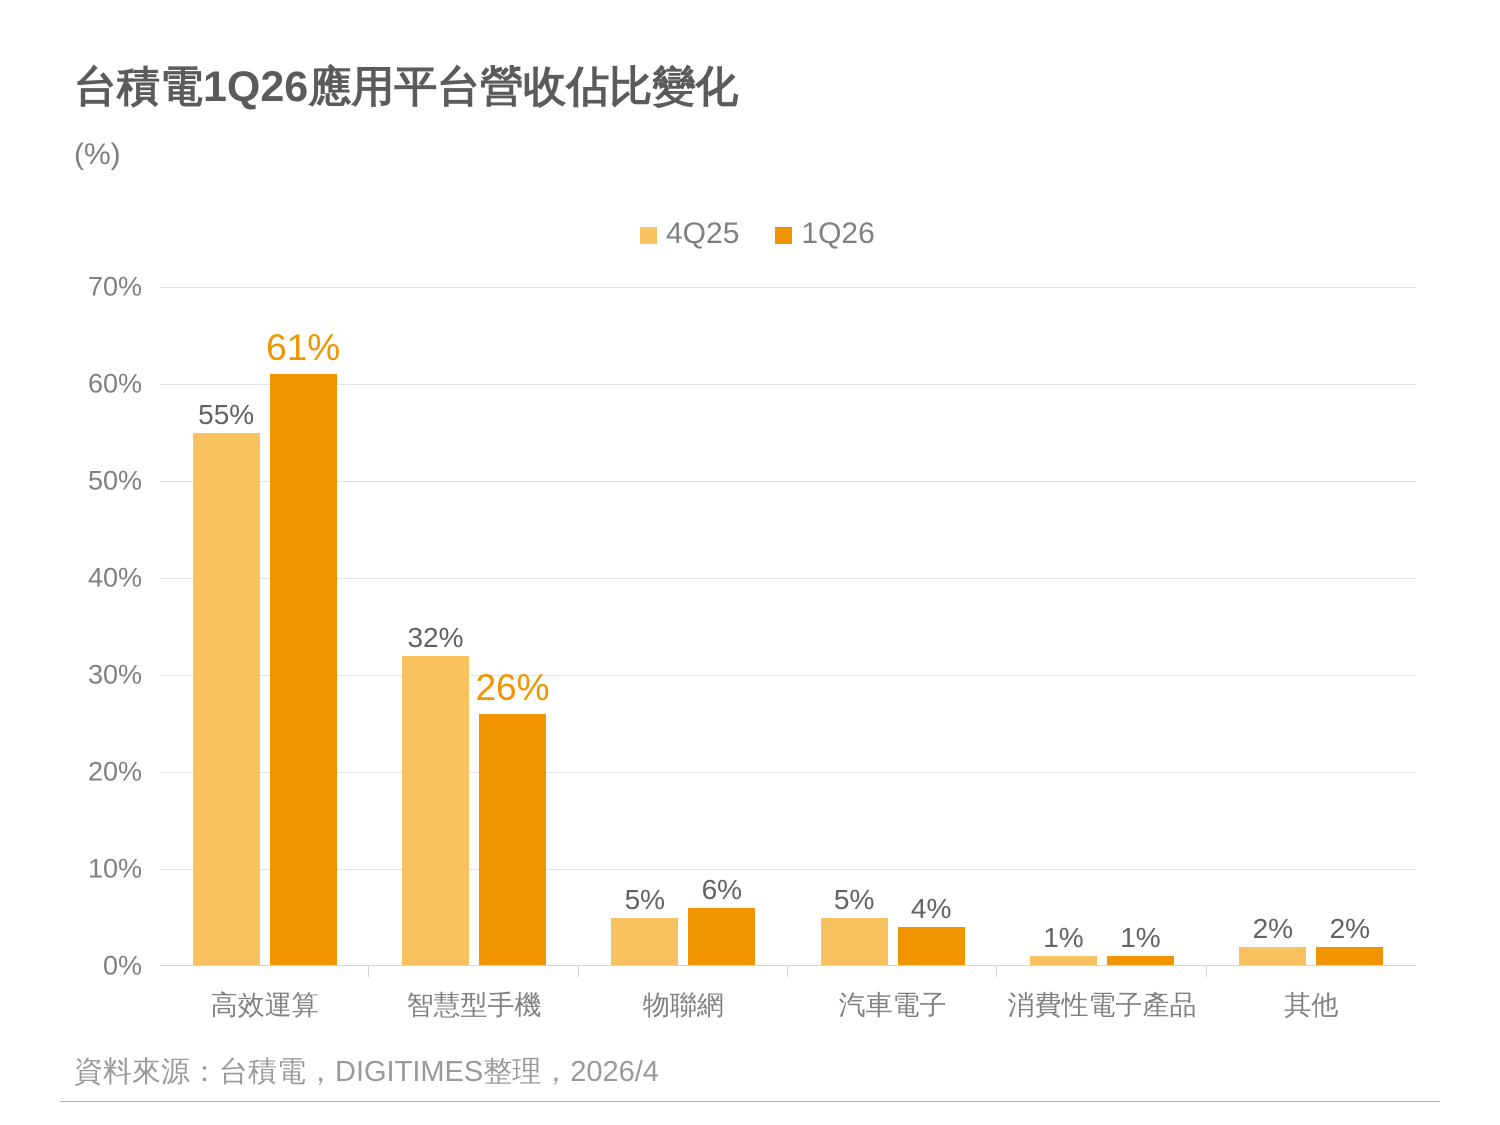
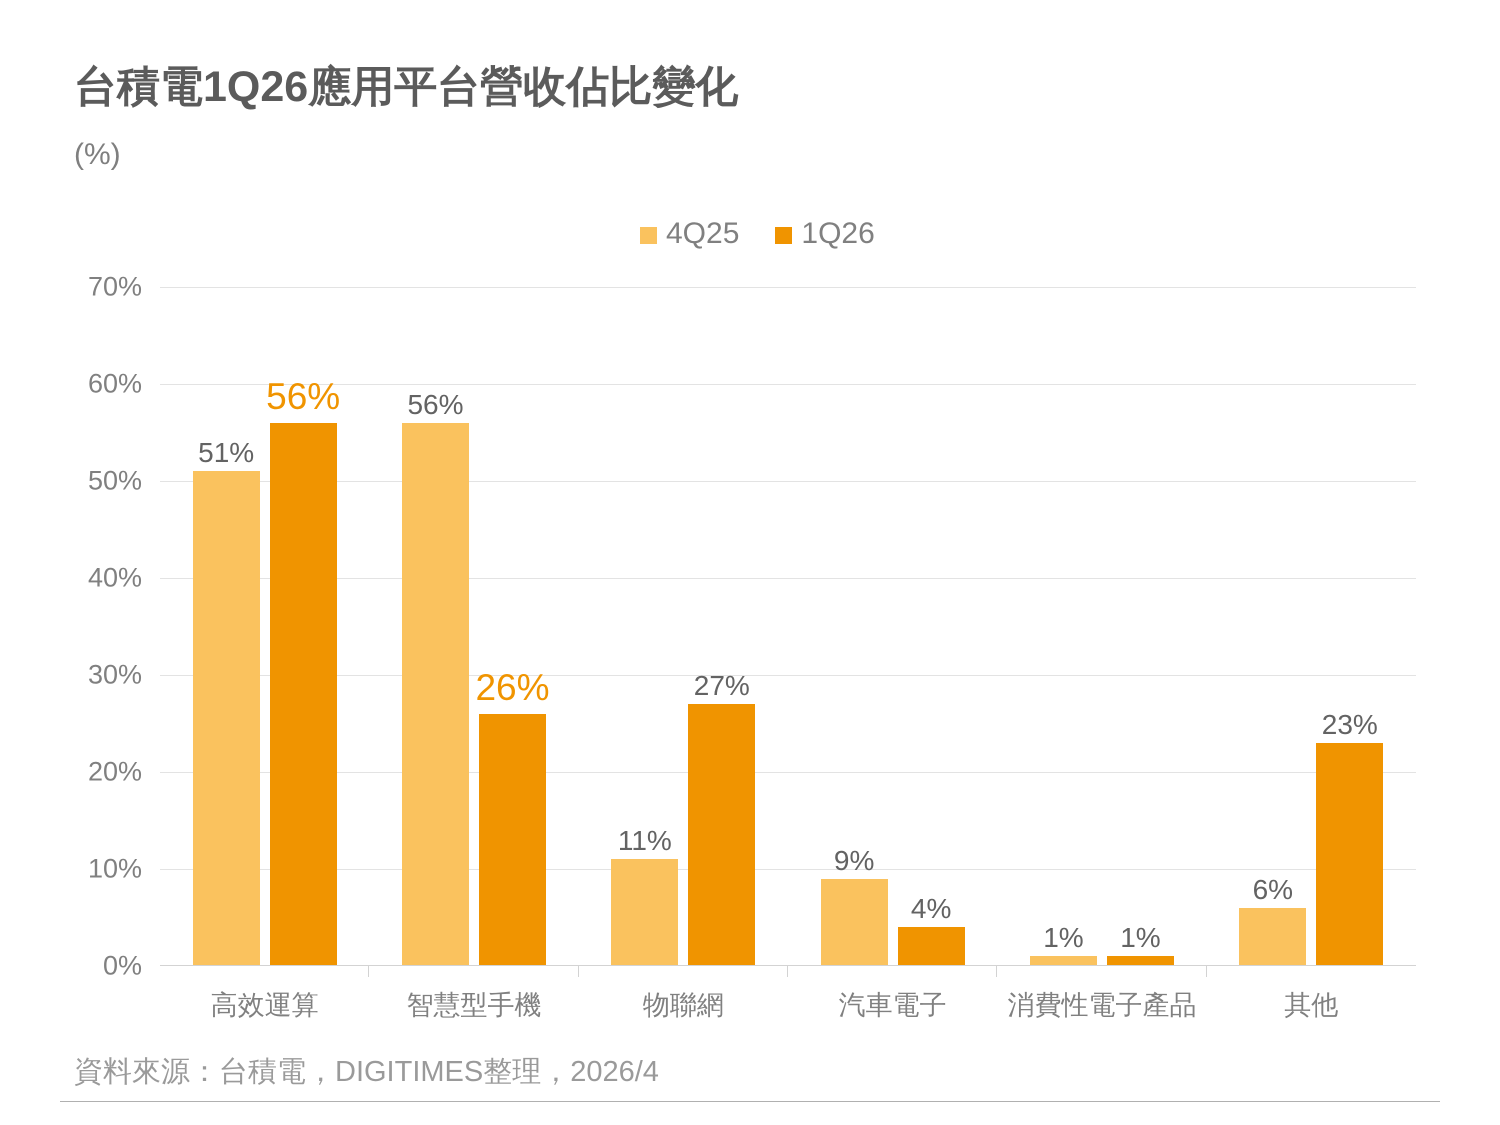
4Q25/高效運算: 55% -> 51%
1Q26/高效運算: 61% -> 56%
4Q25/智慧型手機: 32% -> 56%
4Q25/物聯網: 5% -> 11%
1Q26/物聯網: 6% -> 27%
4Q25/汽車電子: 5% -> 9%
4Q25/其他: 2% -> 6%
1Q26/其他: 2% -> 23%
